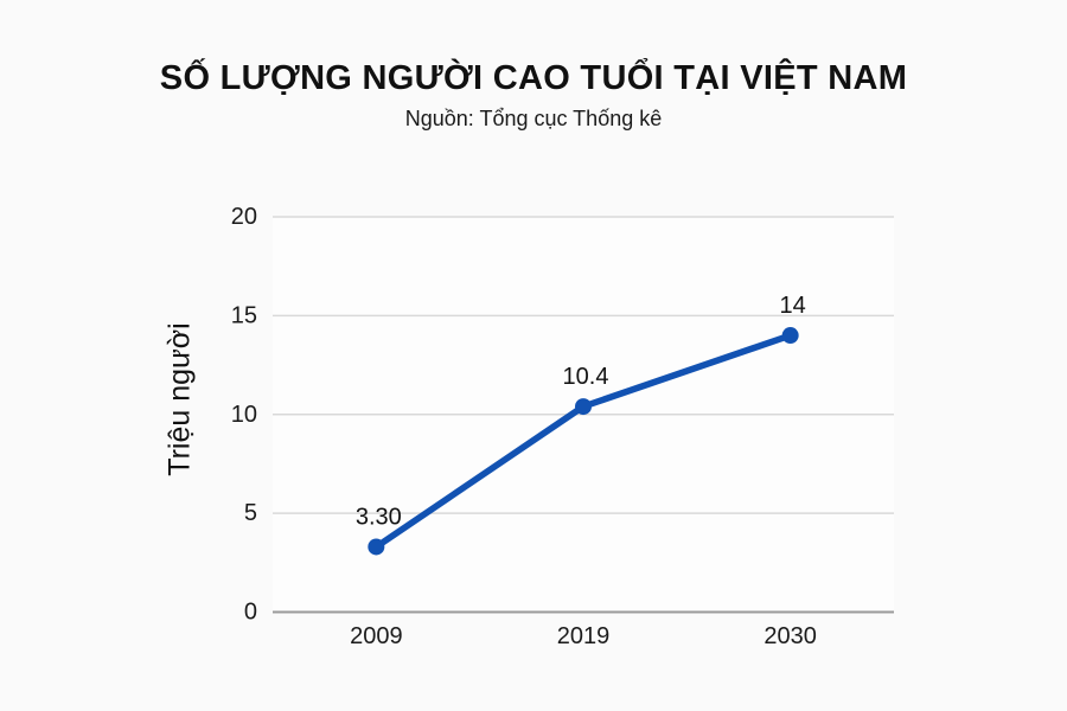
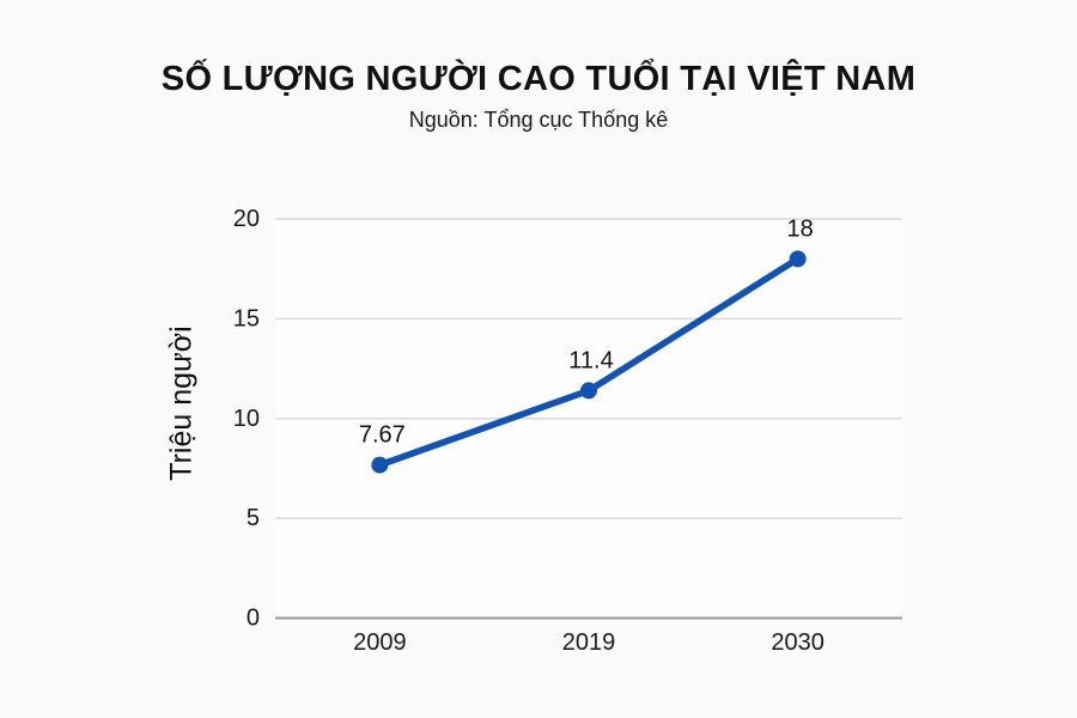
2009: 3.30 -> 7.67
2019: 10.4 -> 11.4
2030: 14 -> 18
